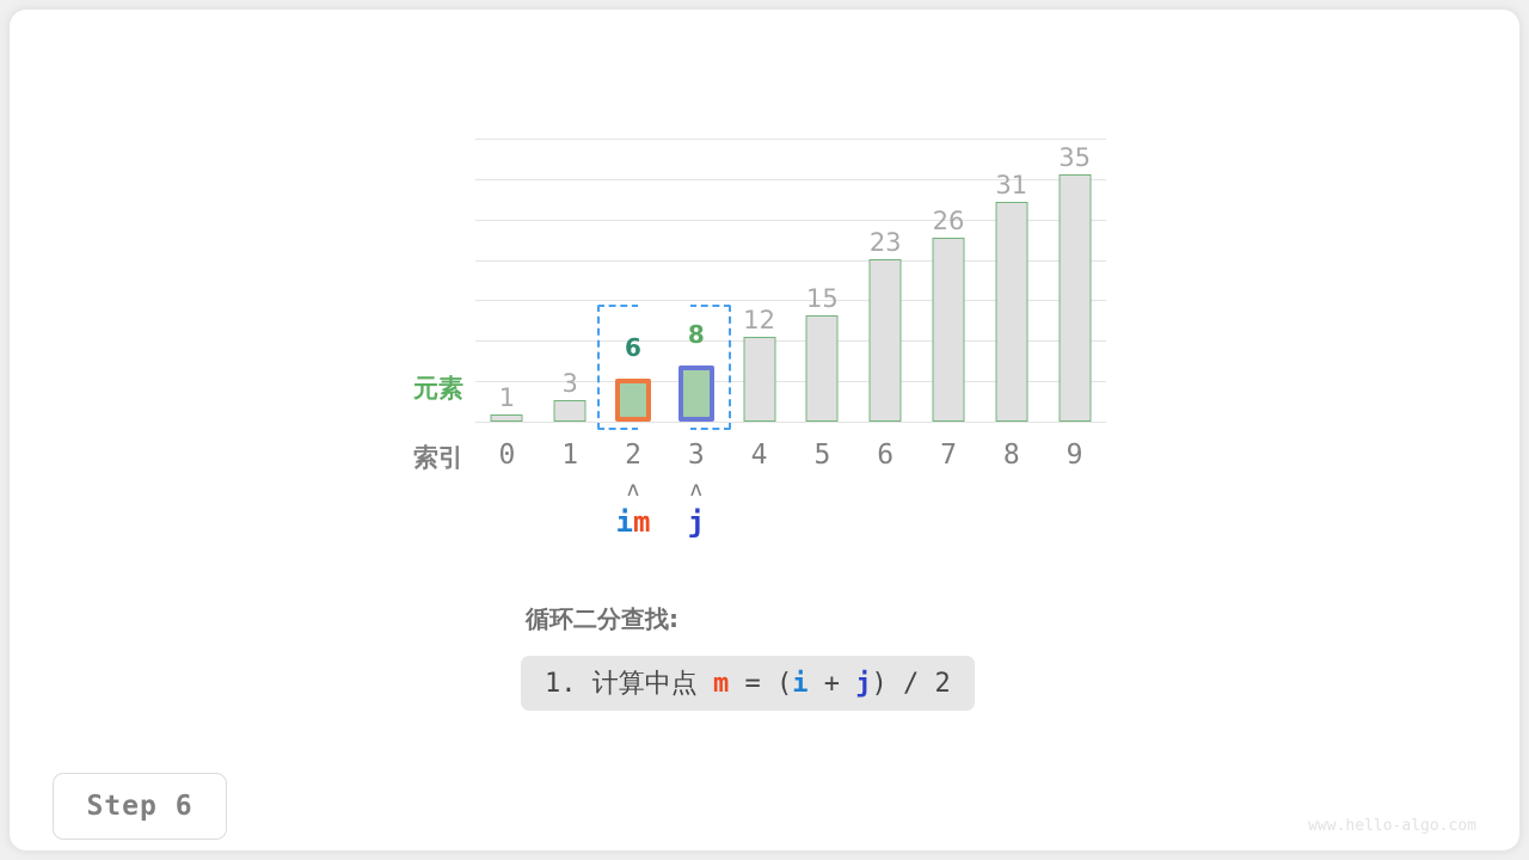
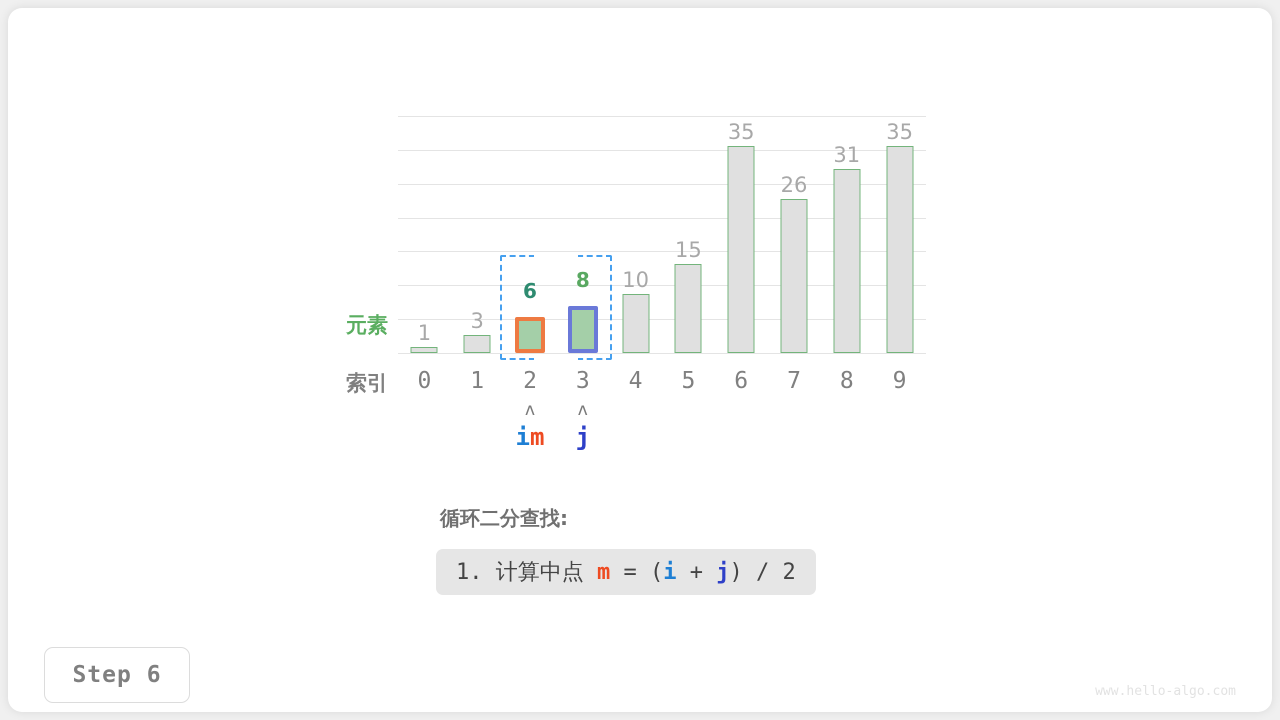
4: 12 -> 10
6: 23 -> 35
